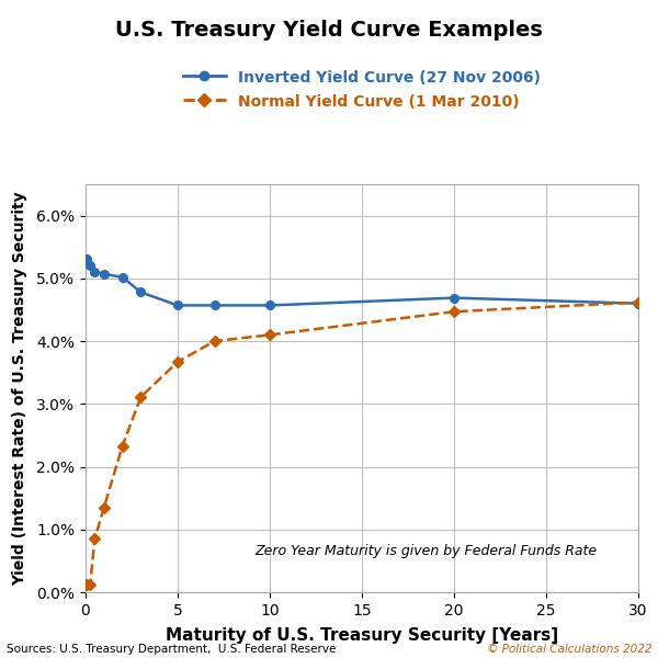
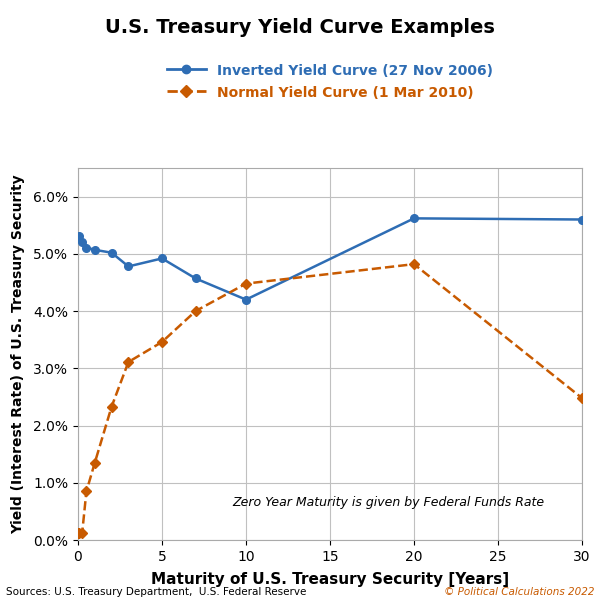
Inverted Yield Curve (27 Nov 2006)/5: 4.57% -> 4.92%
Normal Yield Curve (1 Mar 2010)/5: 3.67% -> 3.46%
Inverted Yield Curve (27 Nov 2006)/10: 4.57% -> 4.20%
Normal Yield Curve (1 Mar 2010)/10: 4.10% -> 4.48%
Inverted Yield Curve (27 Nov 2006)/20: 4.69% -> 5.62%
Normal Yield Curve (1 Mar 2010)/20: 4.47% -> 4.82%
Inverted Yield Curve (27 Nov 2006)/30: 4.60% -> 5.60%
Normal Yield Curve (1 Mar 2010)/30: 4.62% -> 2.48%
